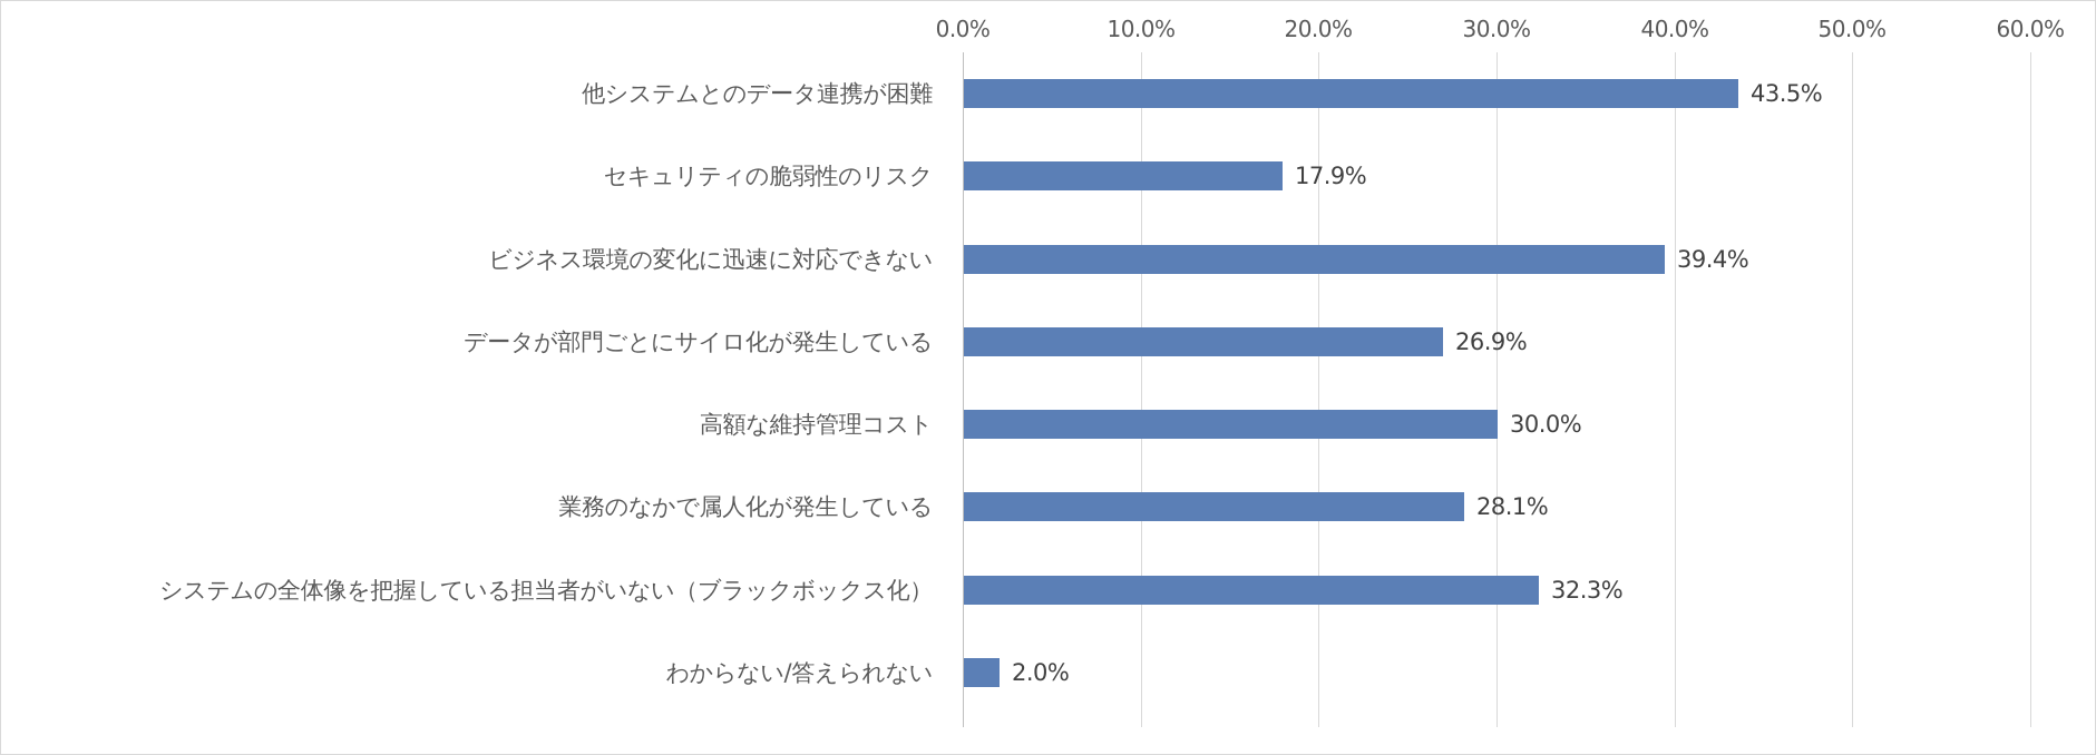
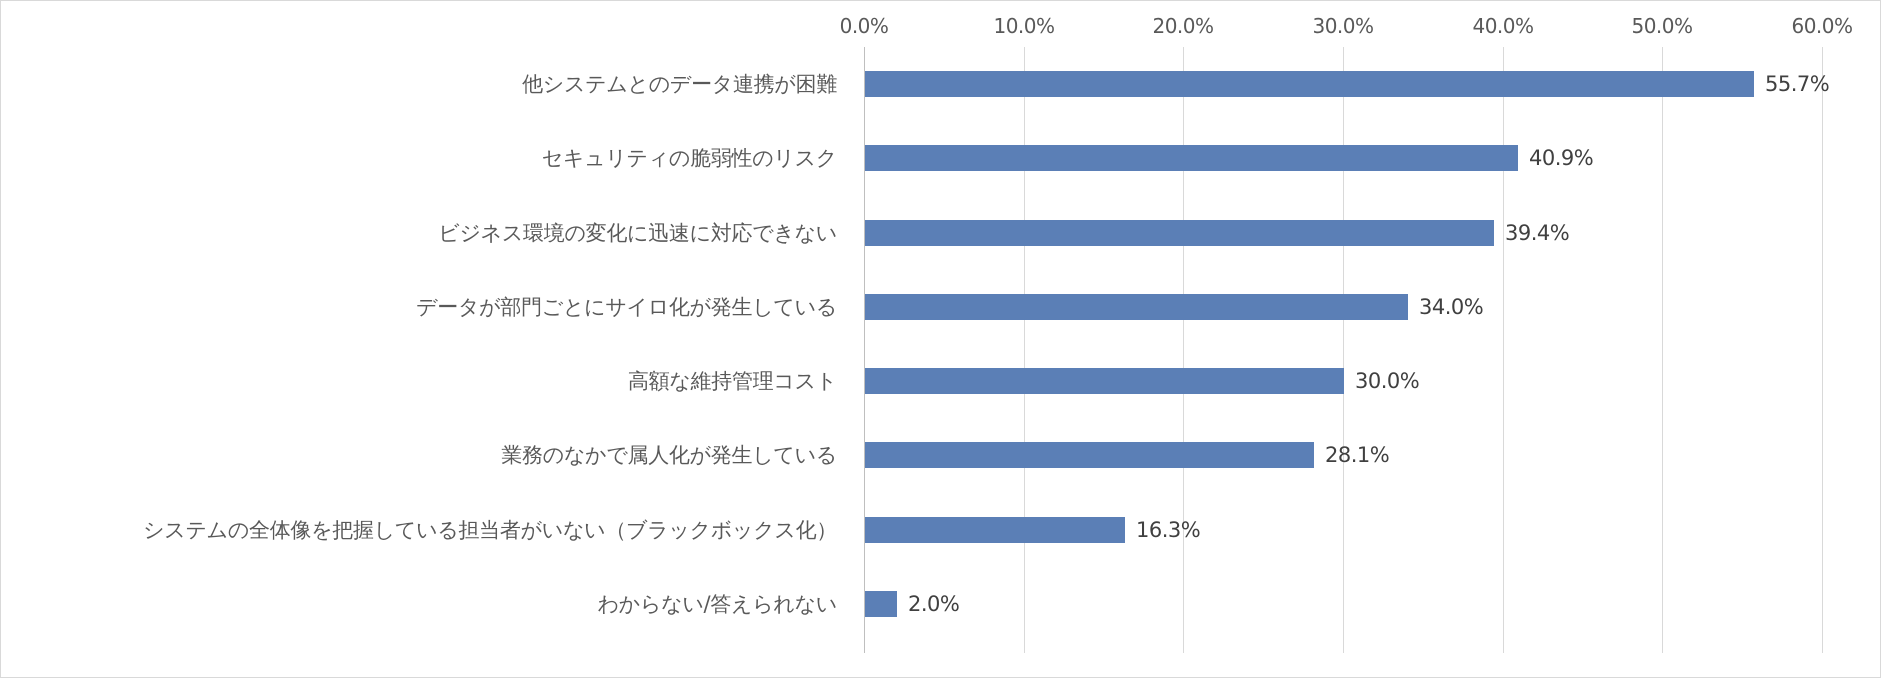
他システムとのデータ連携が困難: 43.5% -> 55.7%
セキュリティの脆弱性のリスク: 17.9% -> 40.9%
データが部門ごとにサイロ化が発生している: 26.9% -> 34.0%
システムの全体像を把握している担当者がいない（ブラックボックス化）: 32.3% -> 16.3%
